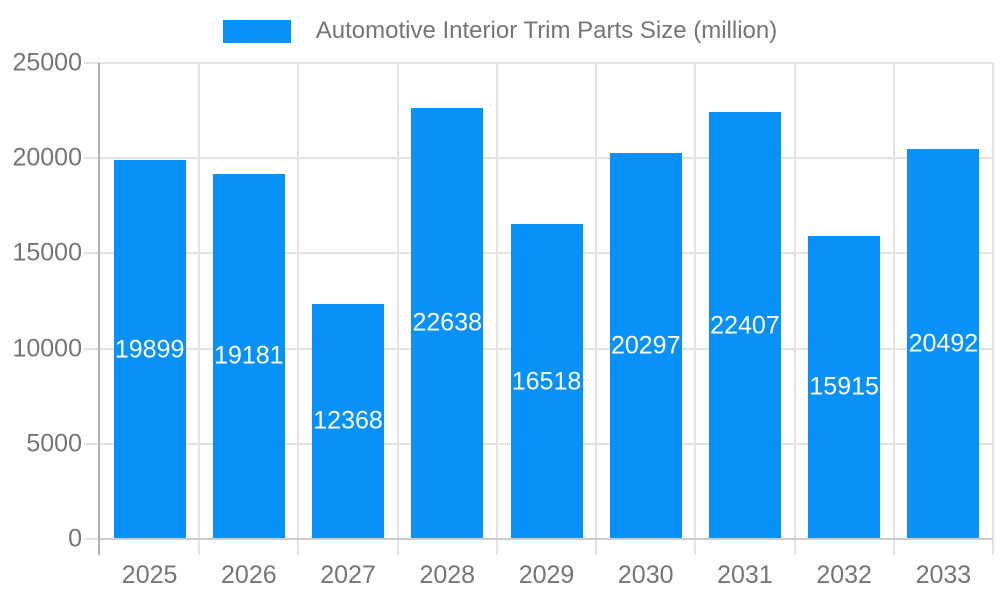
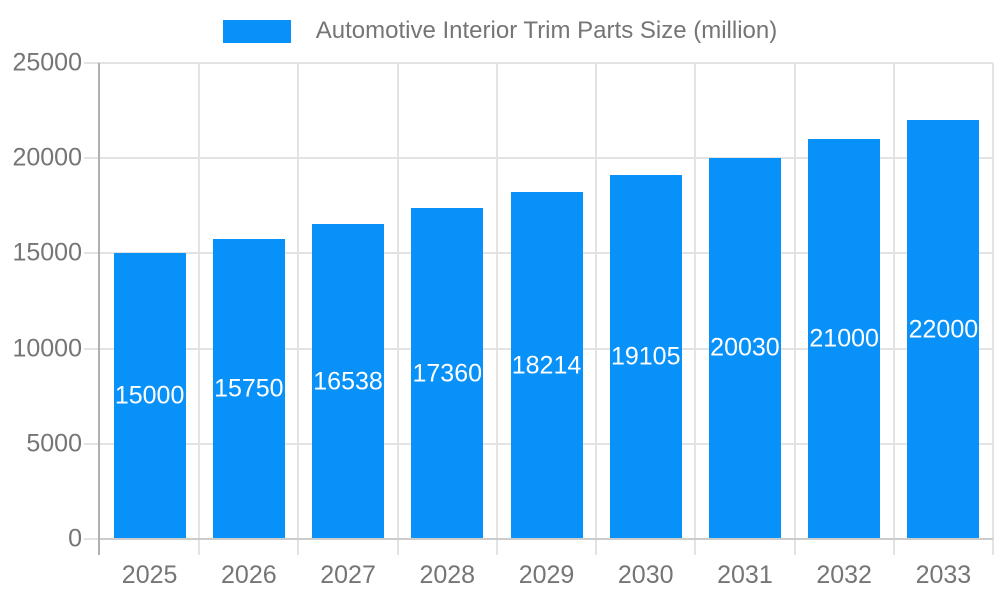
2025: 19899 -> 15000
2026: 19181 -> 15750
2027: 12368 -> 16538
2028: 22638 -> 17360
2029: 16518 -> 18214
2030: 20297 -> 19105
2031: 22407 -> 20030
2032: 15915 -> 21000
2033: 20492 -> 22000
